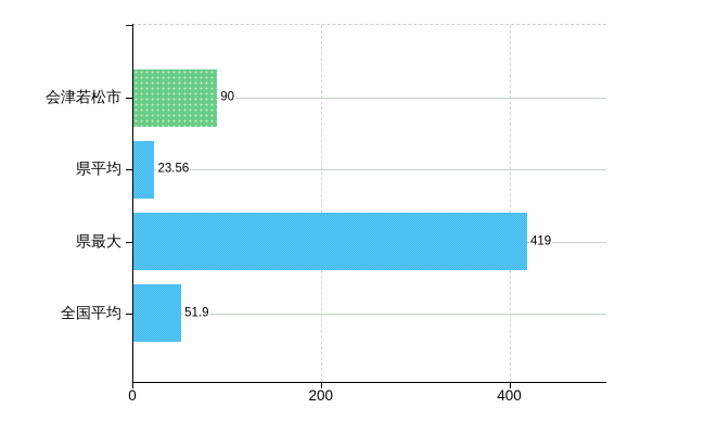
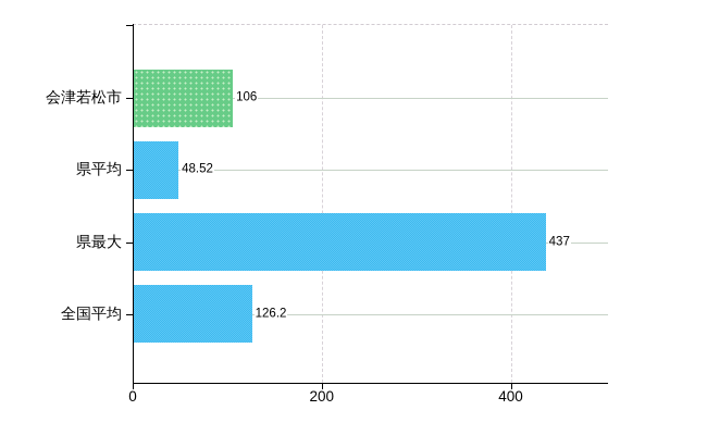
会津若松市: 90 -> 106
県平均: 23.56 -> 48.52
県最大: 419 -> 437
全国平均: 51.9 -> 126.2
